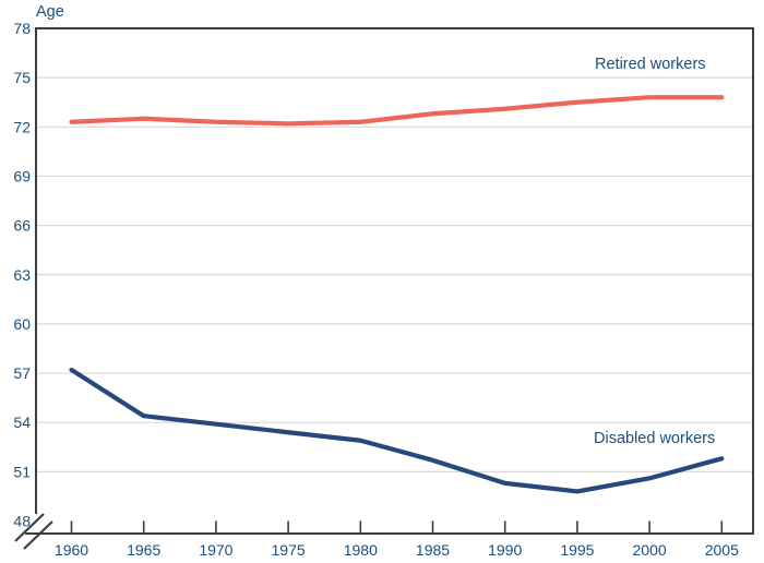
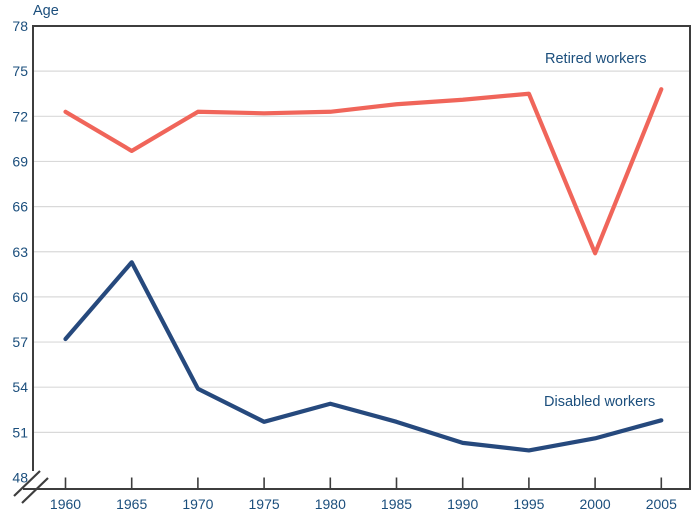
Retired workers/1965: 72.5 -> 69.7
Disabled workers/1965: 54.4 -> 62.3
Disabled workers/1975: 53.4 -> 51.7
Retired workers/2000: 73.8 -> 62.9
